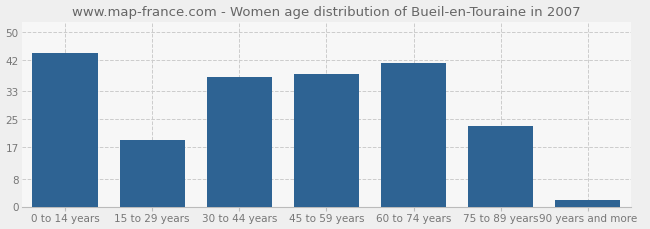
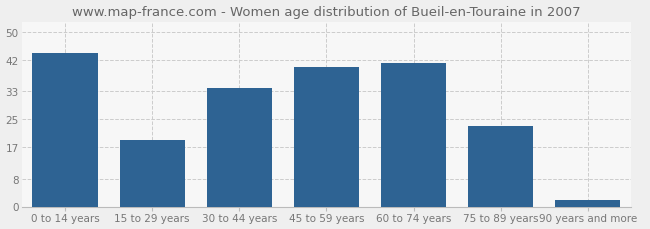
30 to 44 years: 37 -> 34
45 to 59 years: 38 -> 40
